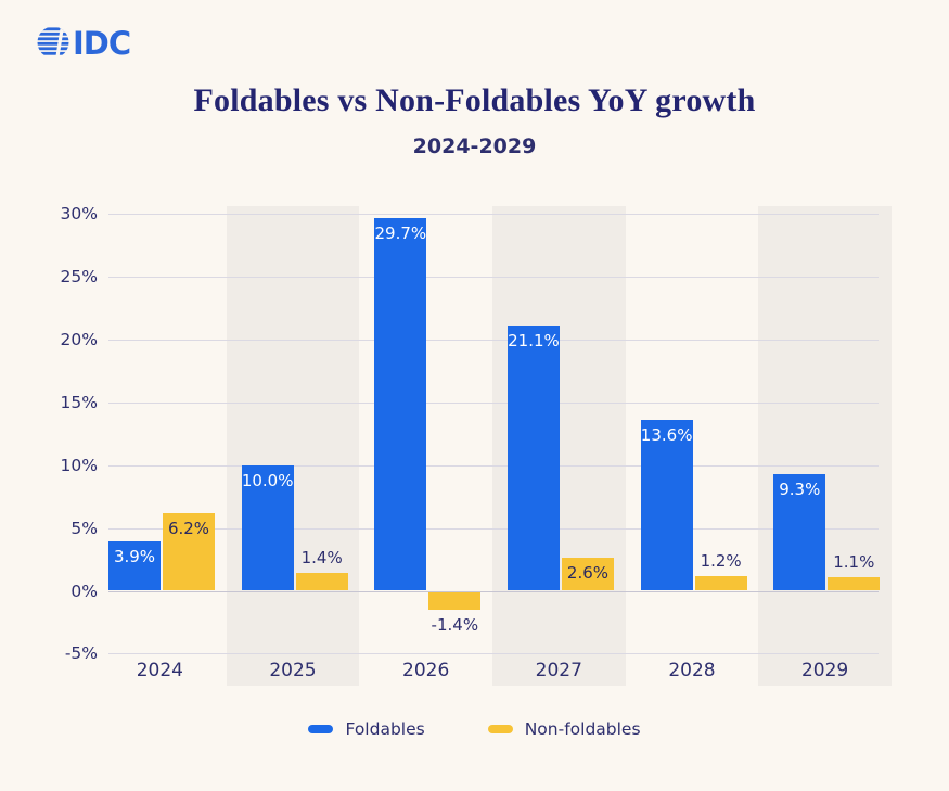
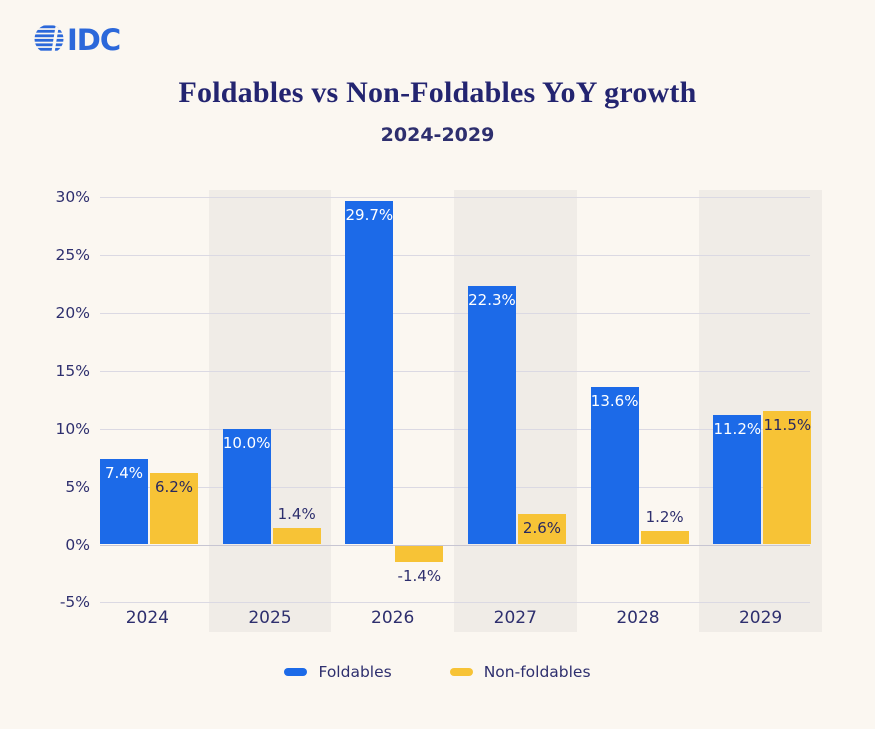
Foldables/2024: 3.9% -> 7.4%
Foldables/2027: 21.1% -> 22.3%
Foldables/2029: 9.3% -> 11.2%
Non-foldables/2029: 1.1% -> 11.5%
